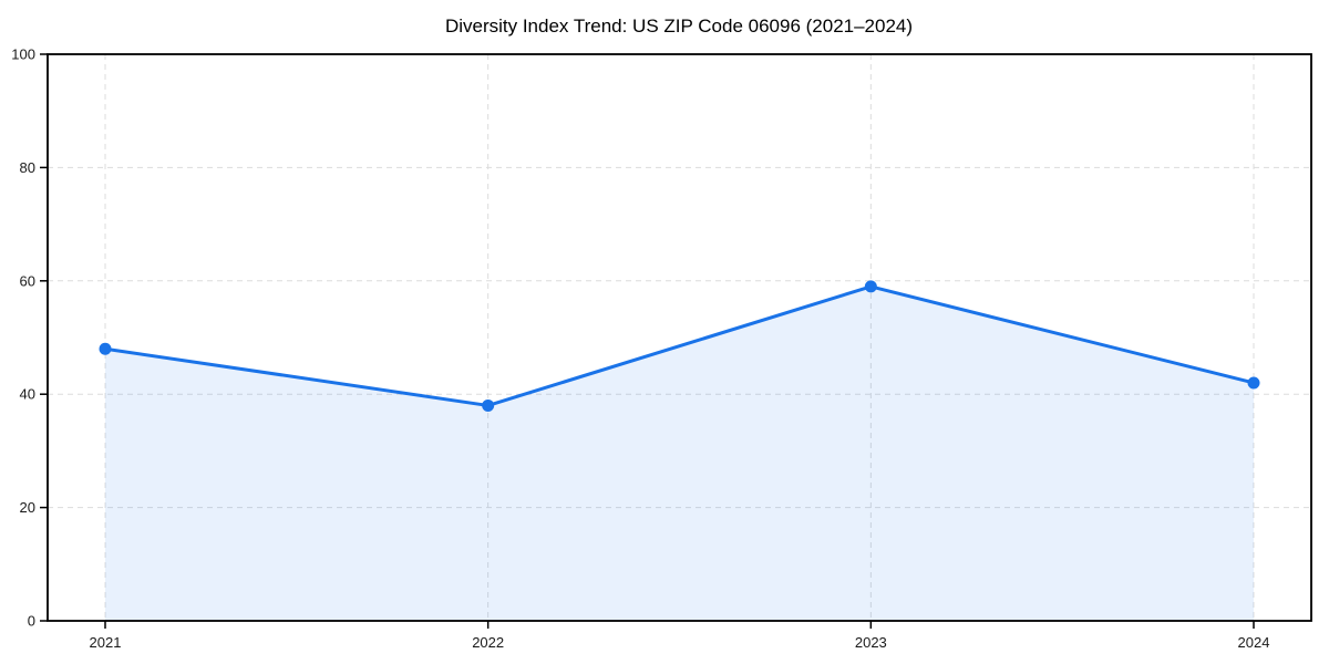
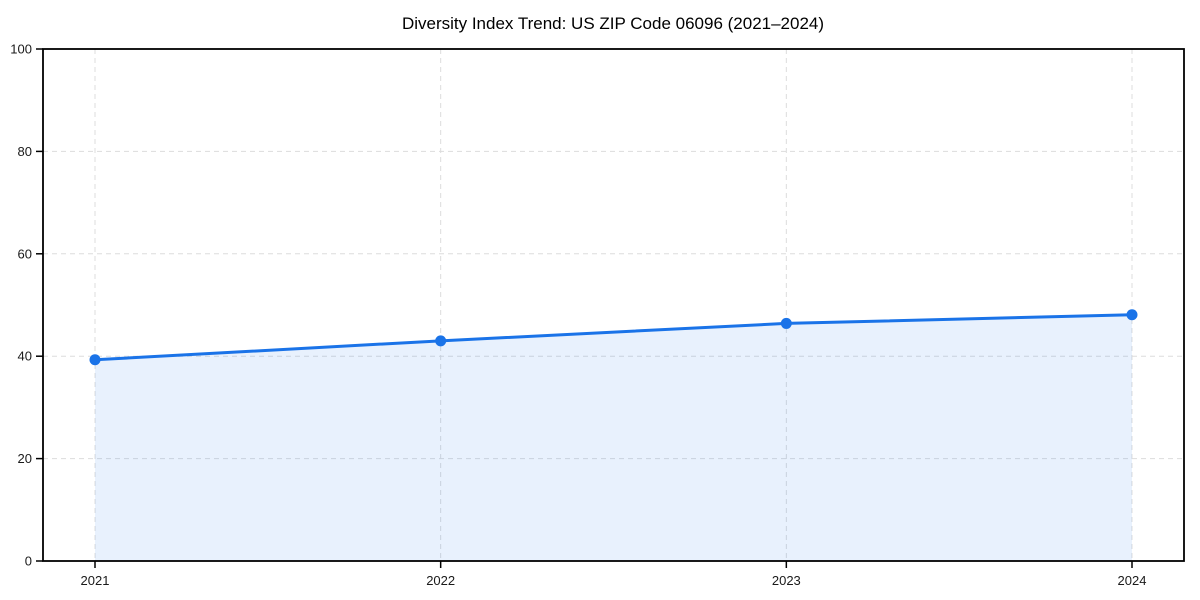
2021: 48 -> 39
2022: 38 -> 43
2023: 59 -> 46
2024: 42 -> 48
